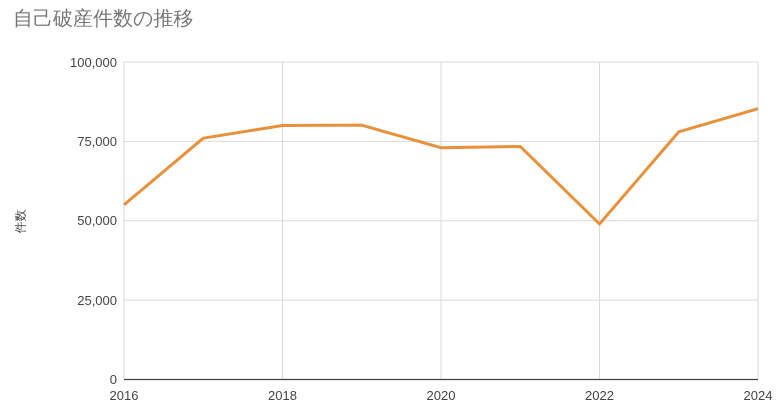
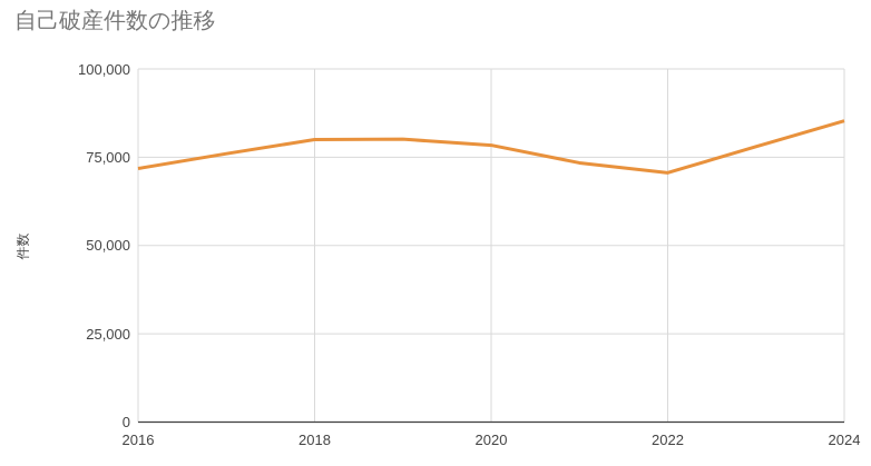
2016: 55000 -> 72000
2020: 73000 -> 78000
2022: 49000 -> 71000
